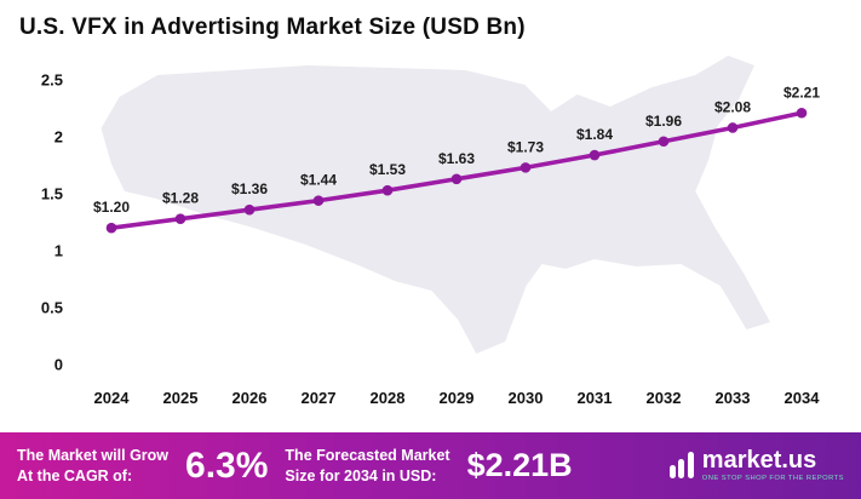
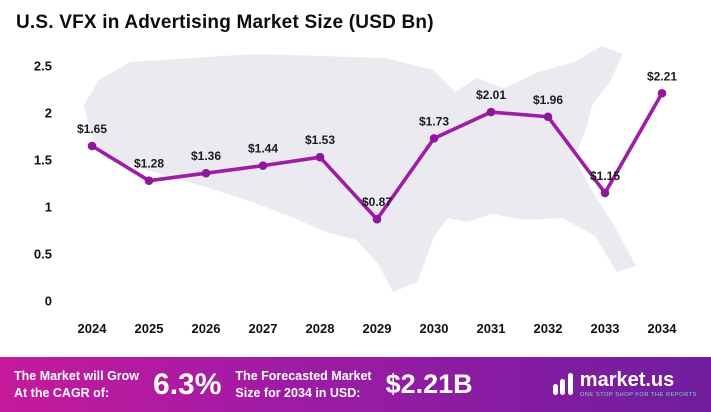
2024: $1.20 -> $1.65
2029: $1.63 -> $0.87
2031: $1.84 -> $2.01
2033: $2.08 -> $1.15
